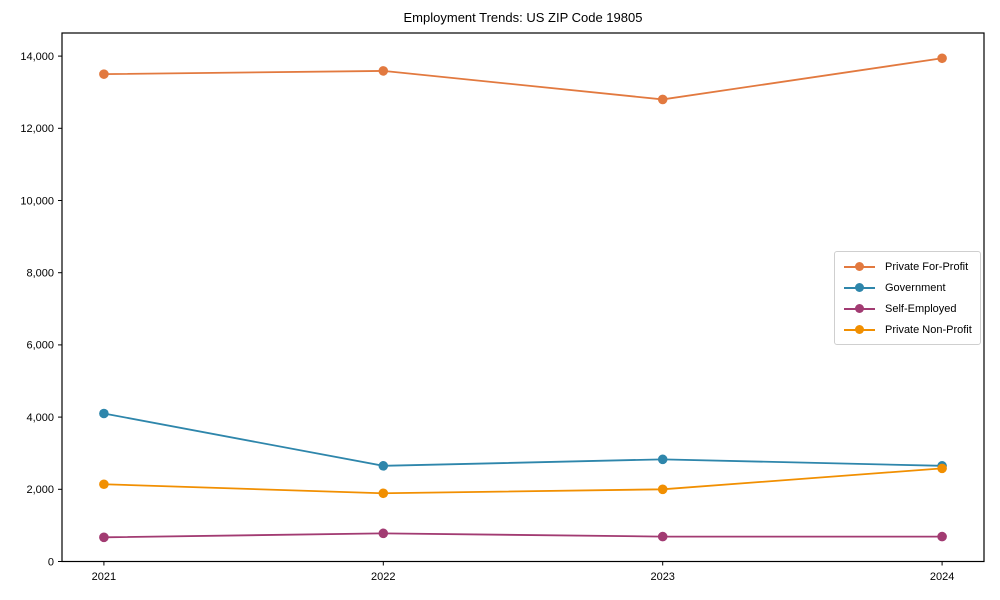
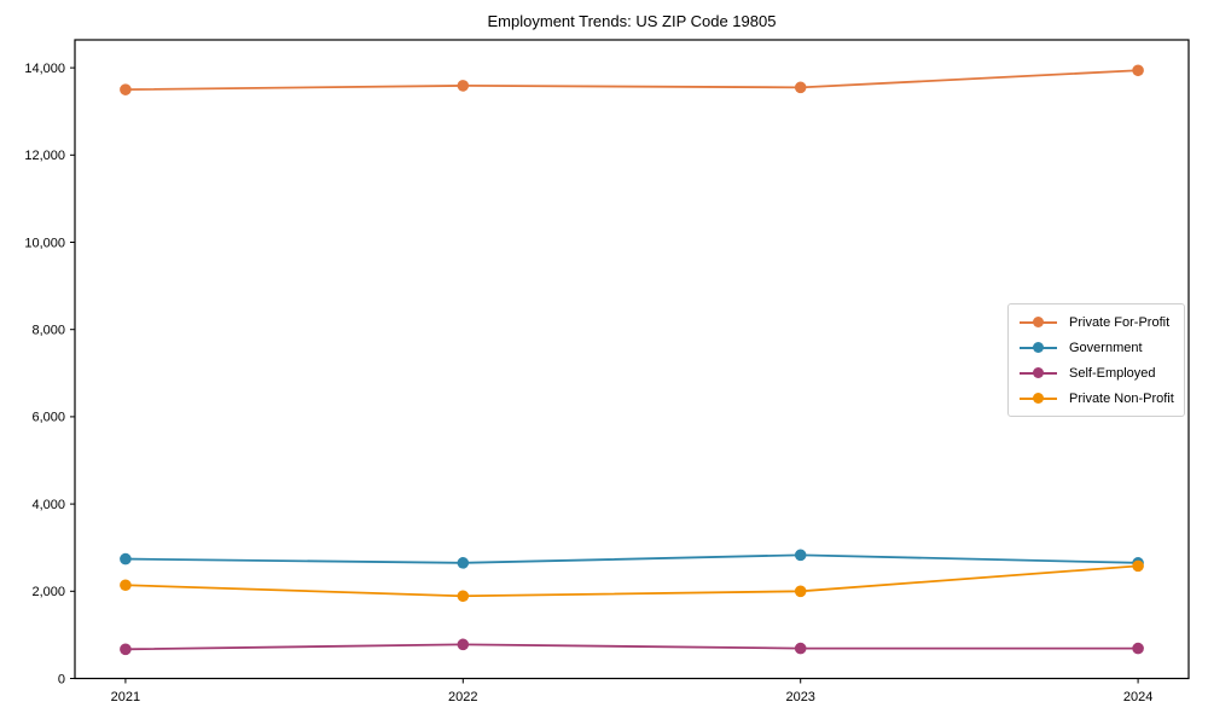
Government/2021: 4100 -> 2700
Private For-Profit/2023: 12800 -> 13600
